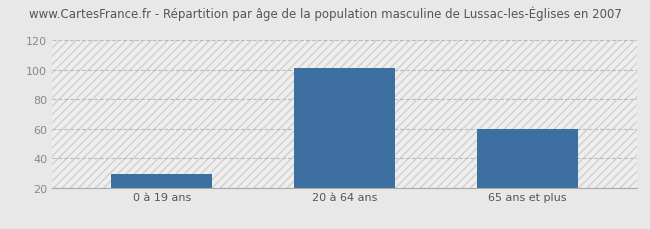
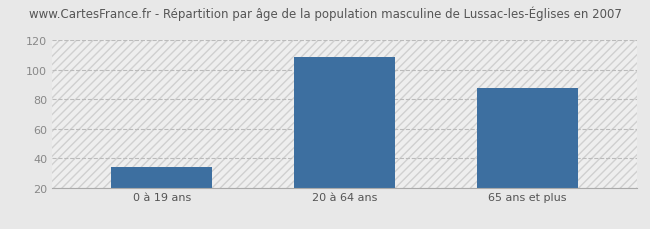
0 à 19 ans: 29 -> 34
20 à 64 ans: 101 -> 109
65 ans et plus: 60 -> 88
